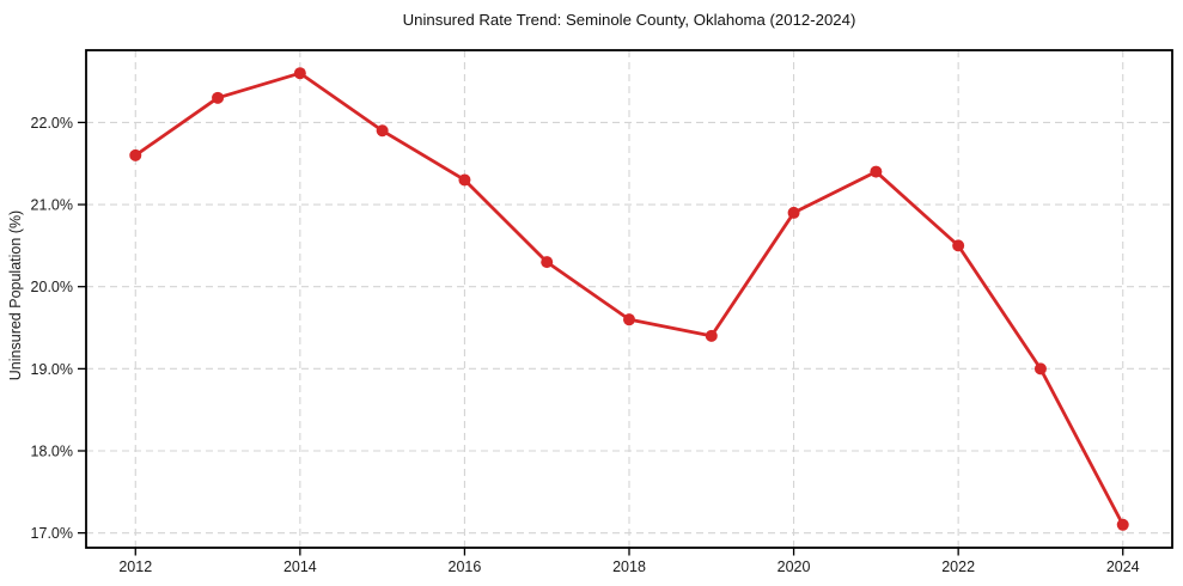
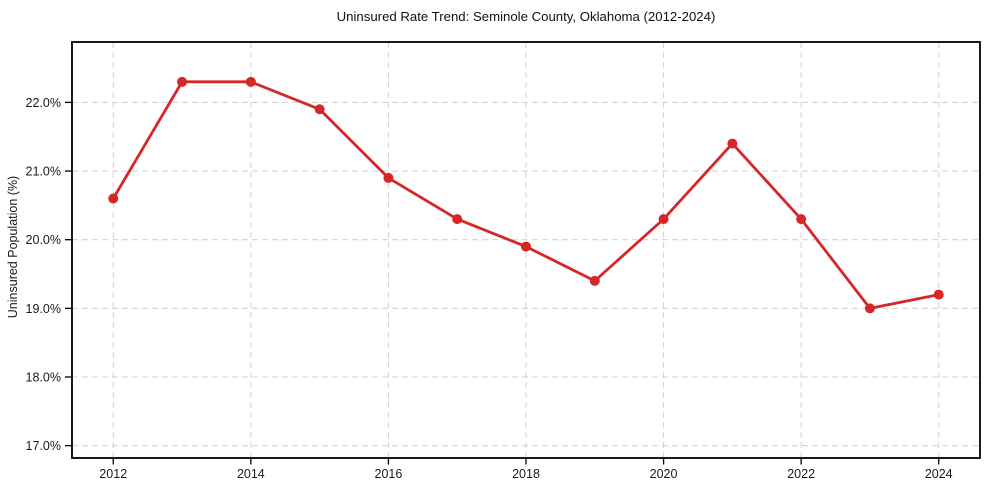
2012: 21.6% -> 20.6%
2014: 22.6% -> 22.3%
2016: 21.3% -> 20.9%
2018: 19.6% -> 19.9%
2020: 20.9% -> 20.3%
2022: 20.5% -> 20.3%
2024: 17.1% -> 19.2%
